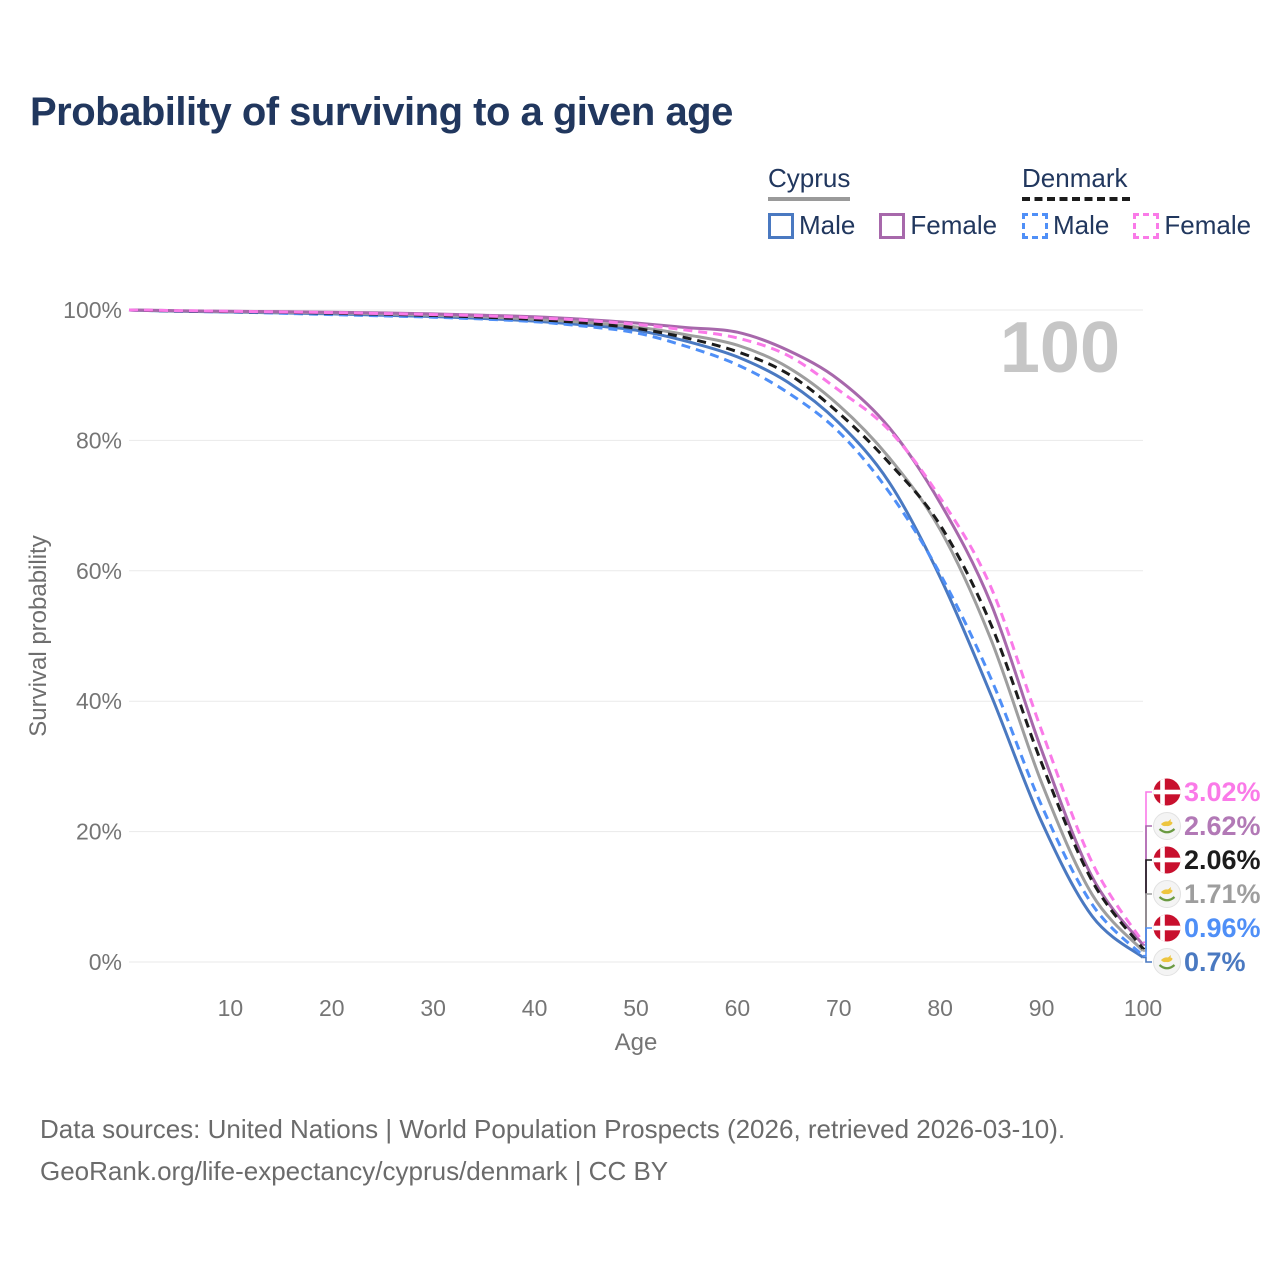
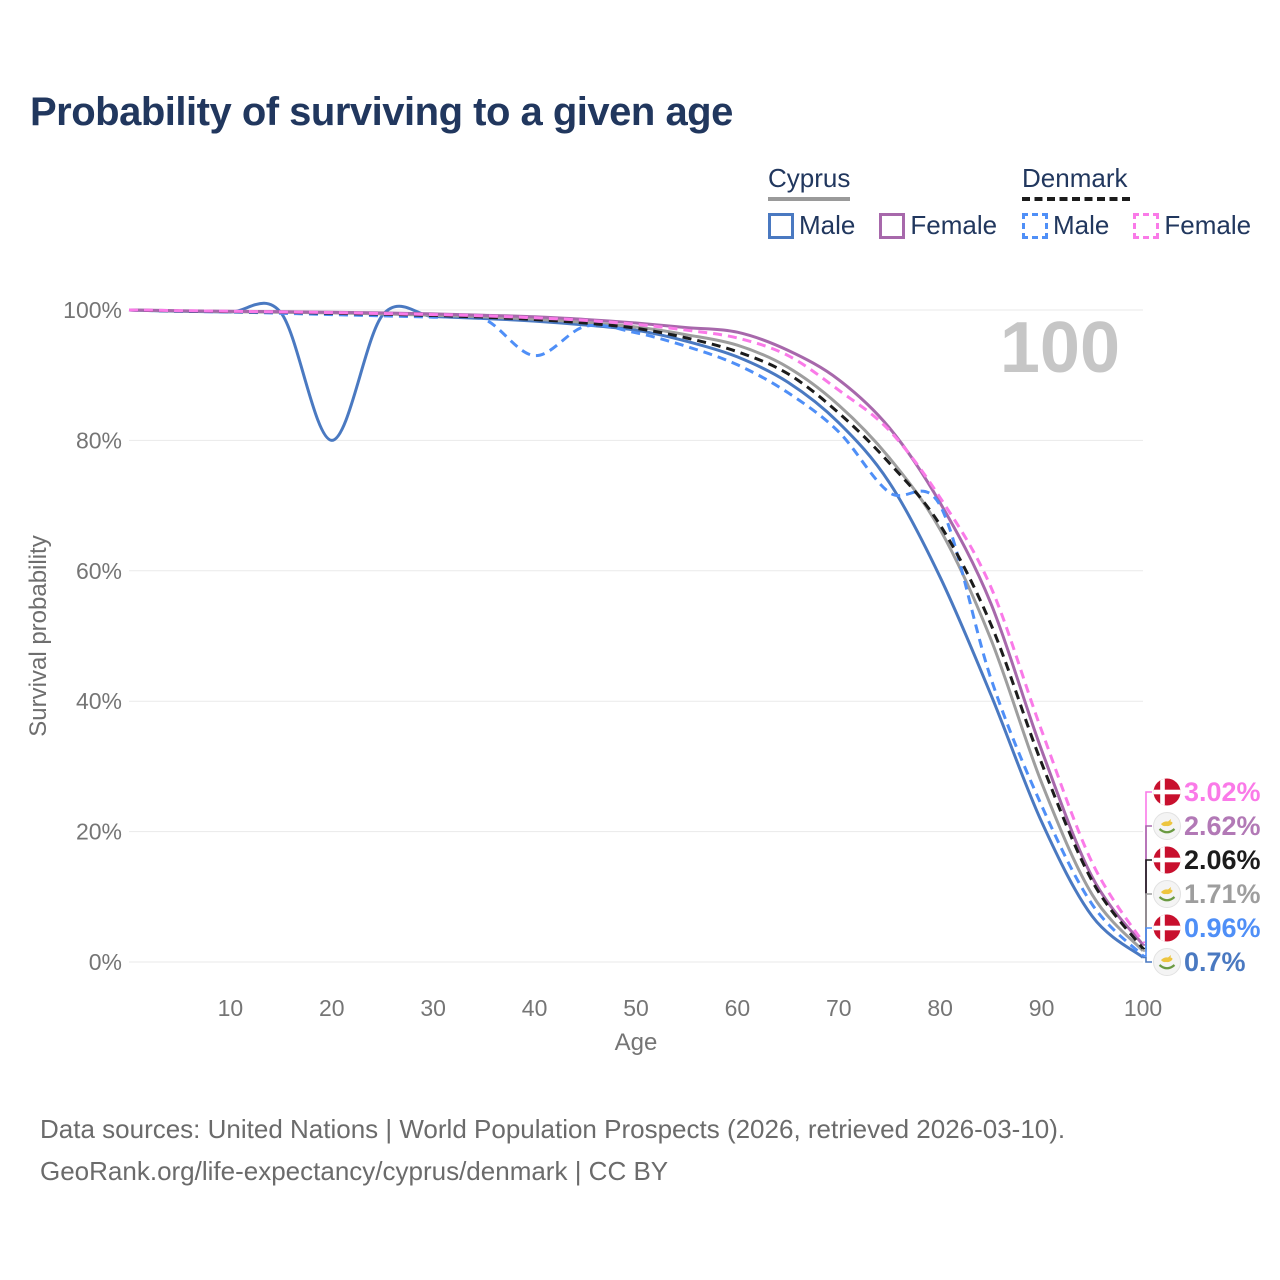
Cyprus Male/20: 99% -> 80%
Denmark Male/40: 98% -> 93%
Denmark Male/80: 60% -> 70%
